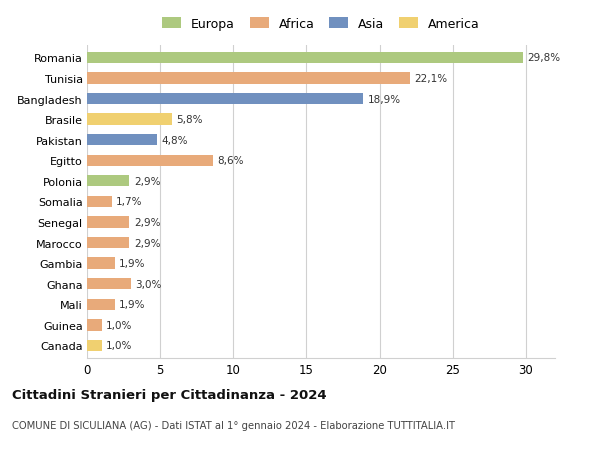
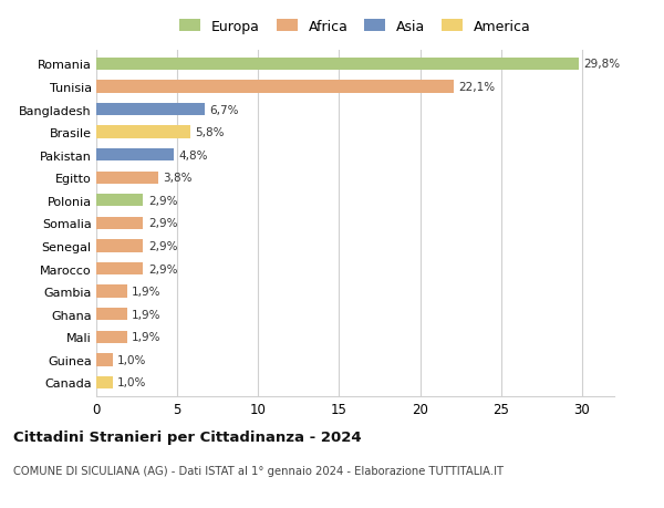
Bangladesh: 18,9% -> 6,7%
Egitto: 8,6% -> 3,8%
Somalia: 1,7% -> 2,9%
Ghana: 3,0% -> 1,9%
